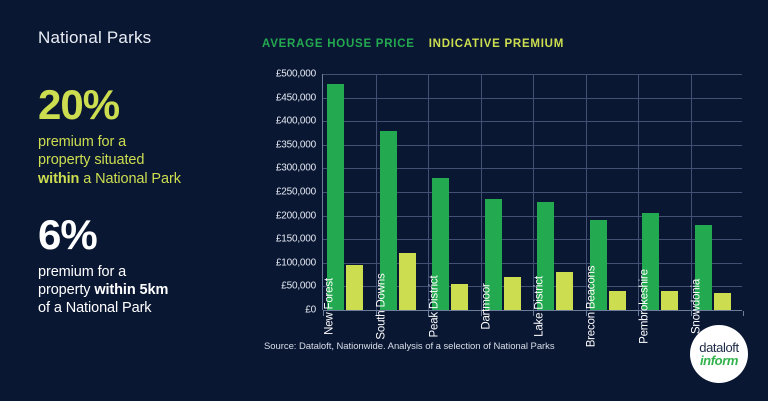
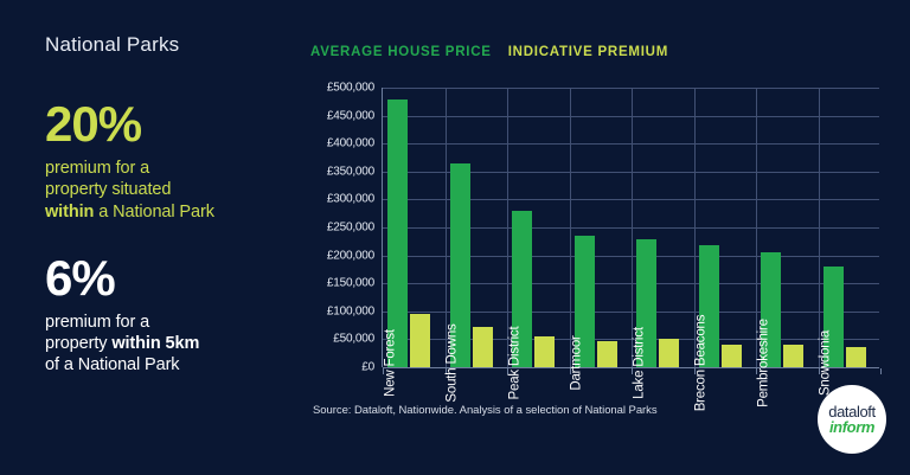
AVERAGE HOUSE PRICE/South Downs: £380000 -> £360000
INDICATIVE PREMIUM/South Downs: £120000 -> £70000
INDICATIVE PREMIUM/Dartmoor: £70000 -> £50000
INDICATIVE PREMIUM/Lake District: £80000 -> £50000
AVERAGE HOUSE PRICE/Brecon Beacons: £190000 -> £220000
